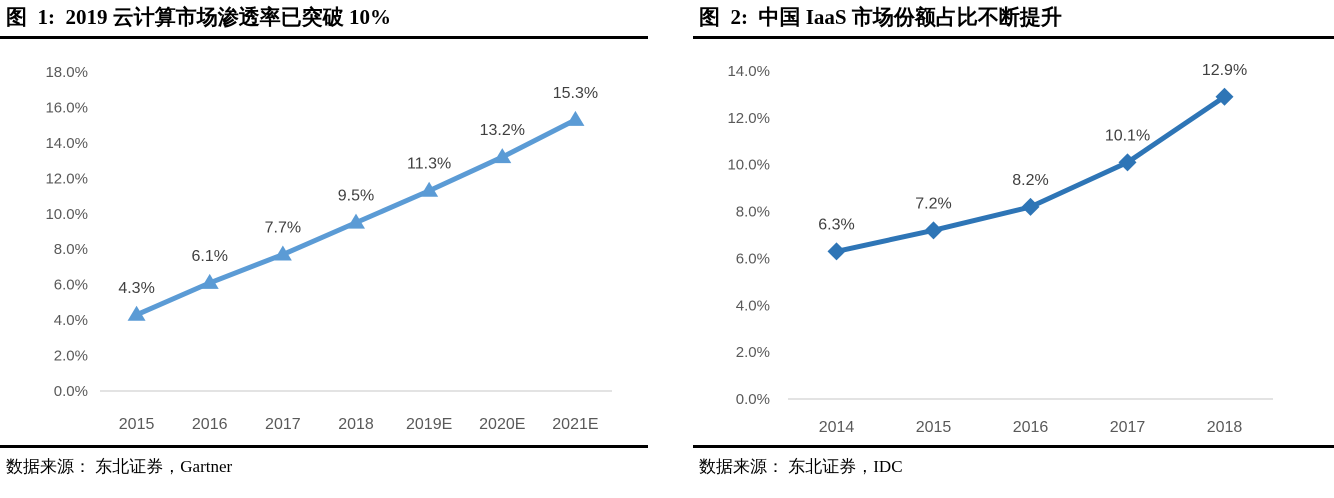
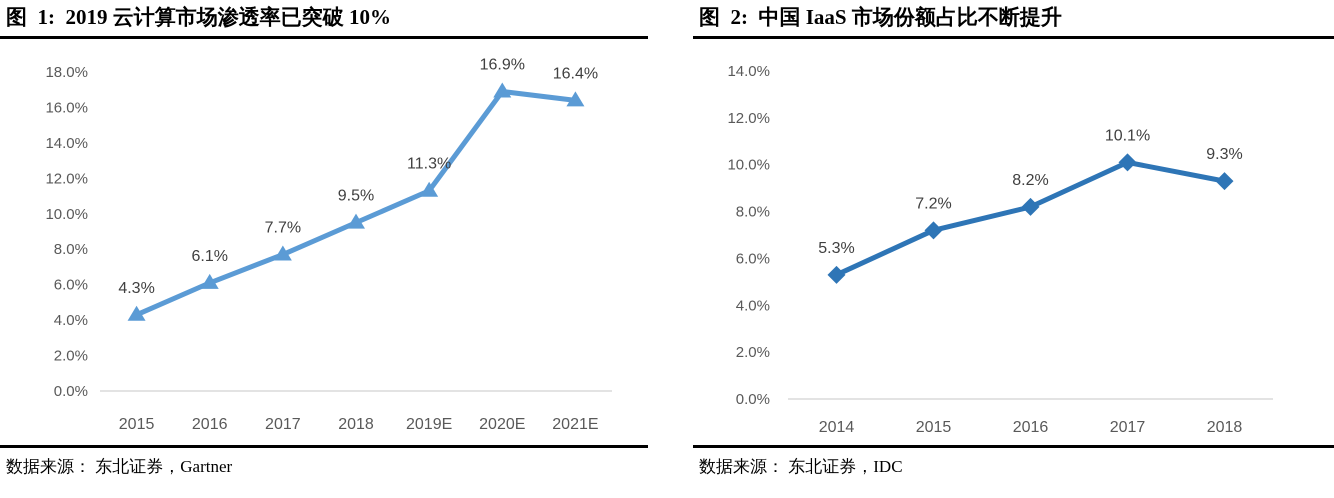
图 1: 2019 云计算市场渗透率已突破 10%/2020E: 13.2% -> 16.9%
图 1: 2019 云计算市场渗透率已突破 10%/2021E: 15.3% -> 16.4%
图 2: 中国 IaaS 市场份额占比不断提升/2014: 6.3% -> 5.3%
图 2: 中国 IaaS 市场份额占比不断提升/2018: 12.9% -> 9.3%
